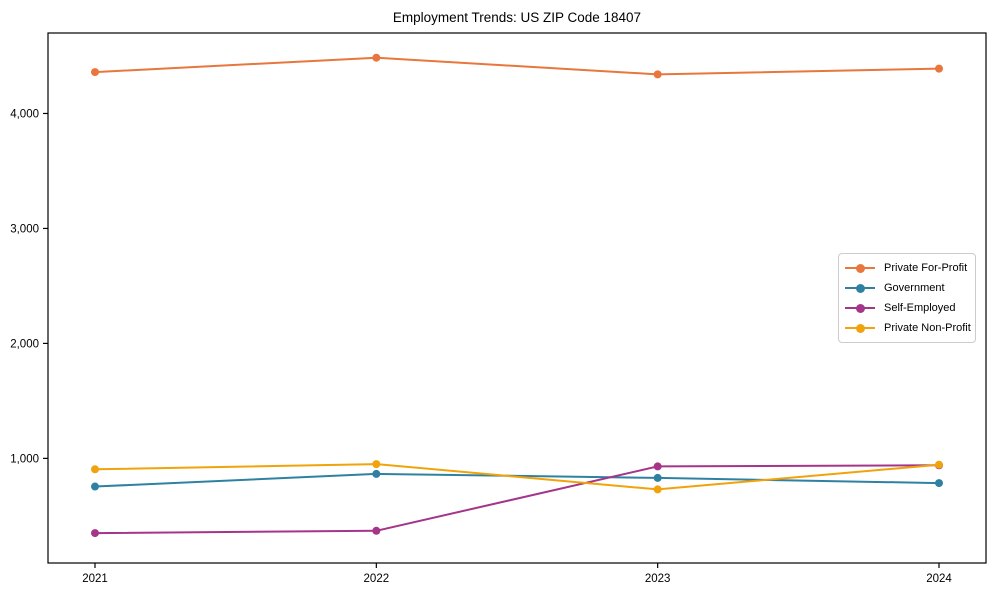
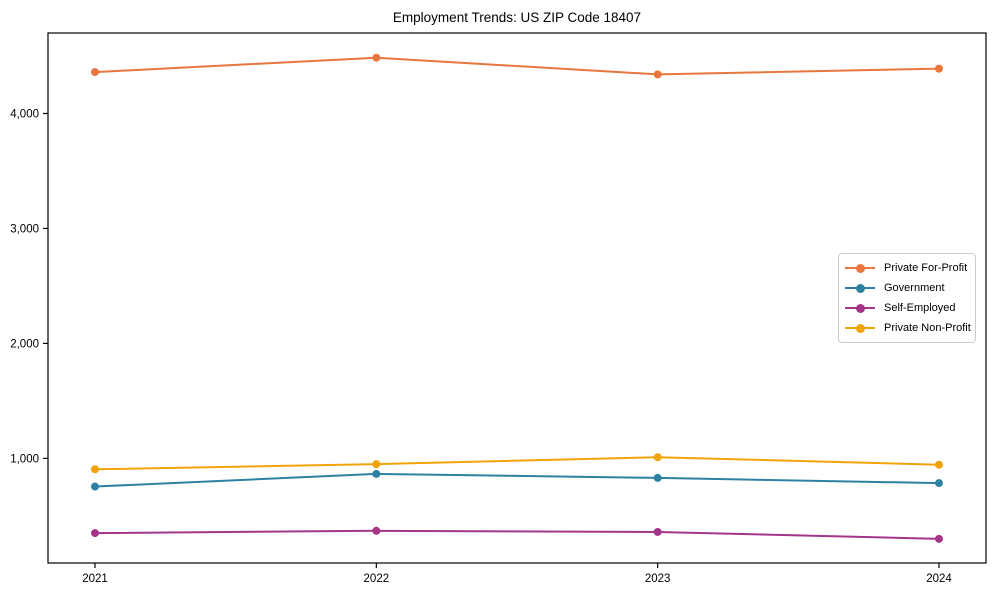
Self-Employed/2023: 930 -> 360
Private Non-Profit/2023: 730 -> 1010
Self-Employed/2024: 940 -> 300
